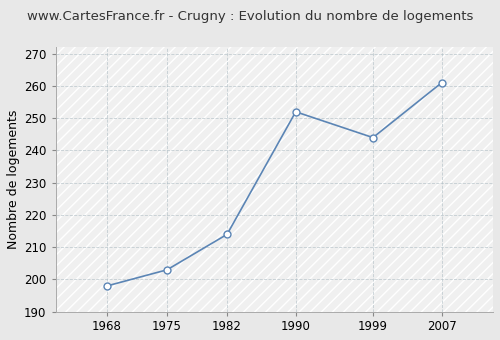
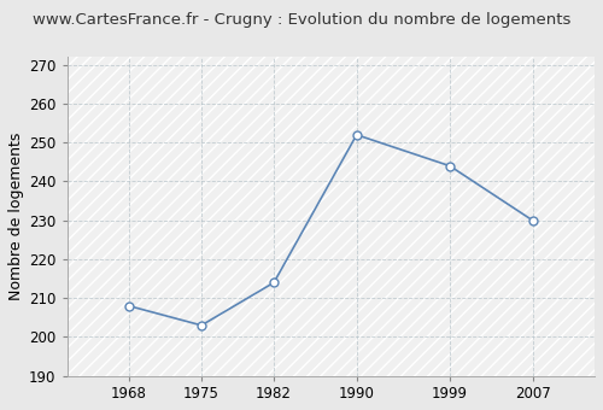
1968: 198 -> 208
2007: 261 -> 230
